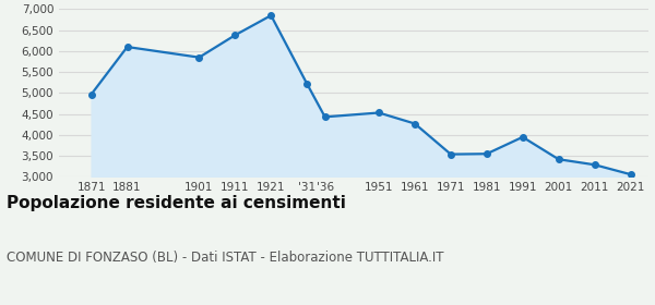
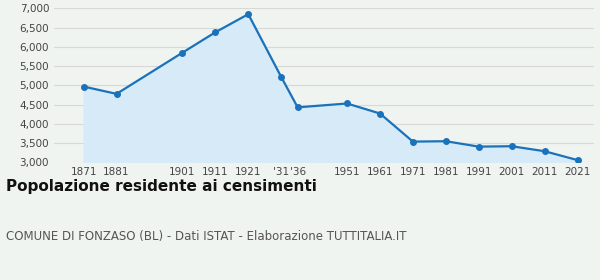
1881: 6,100 -> 4,780
1991: 3,950 -> 3,410
